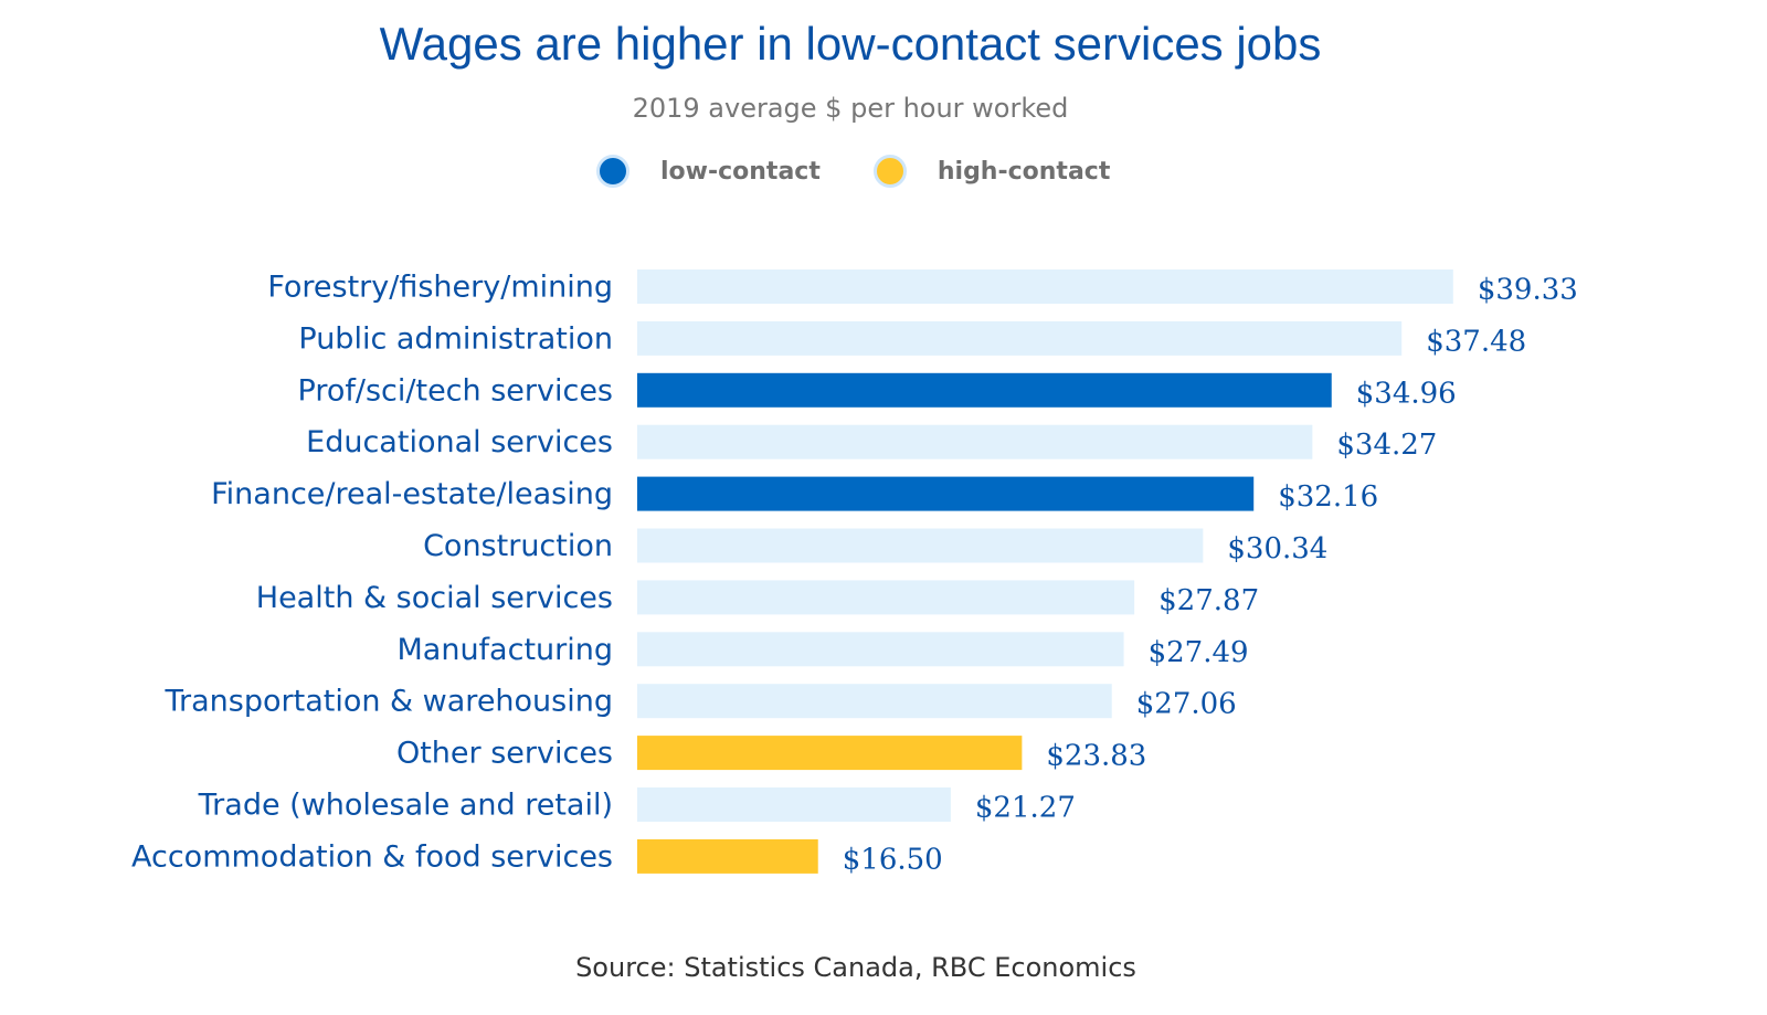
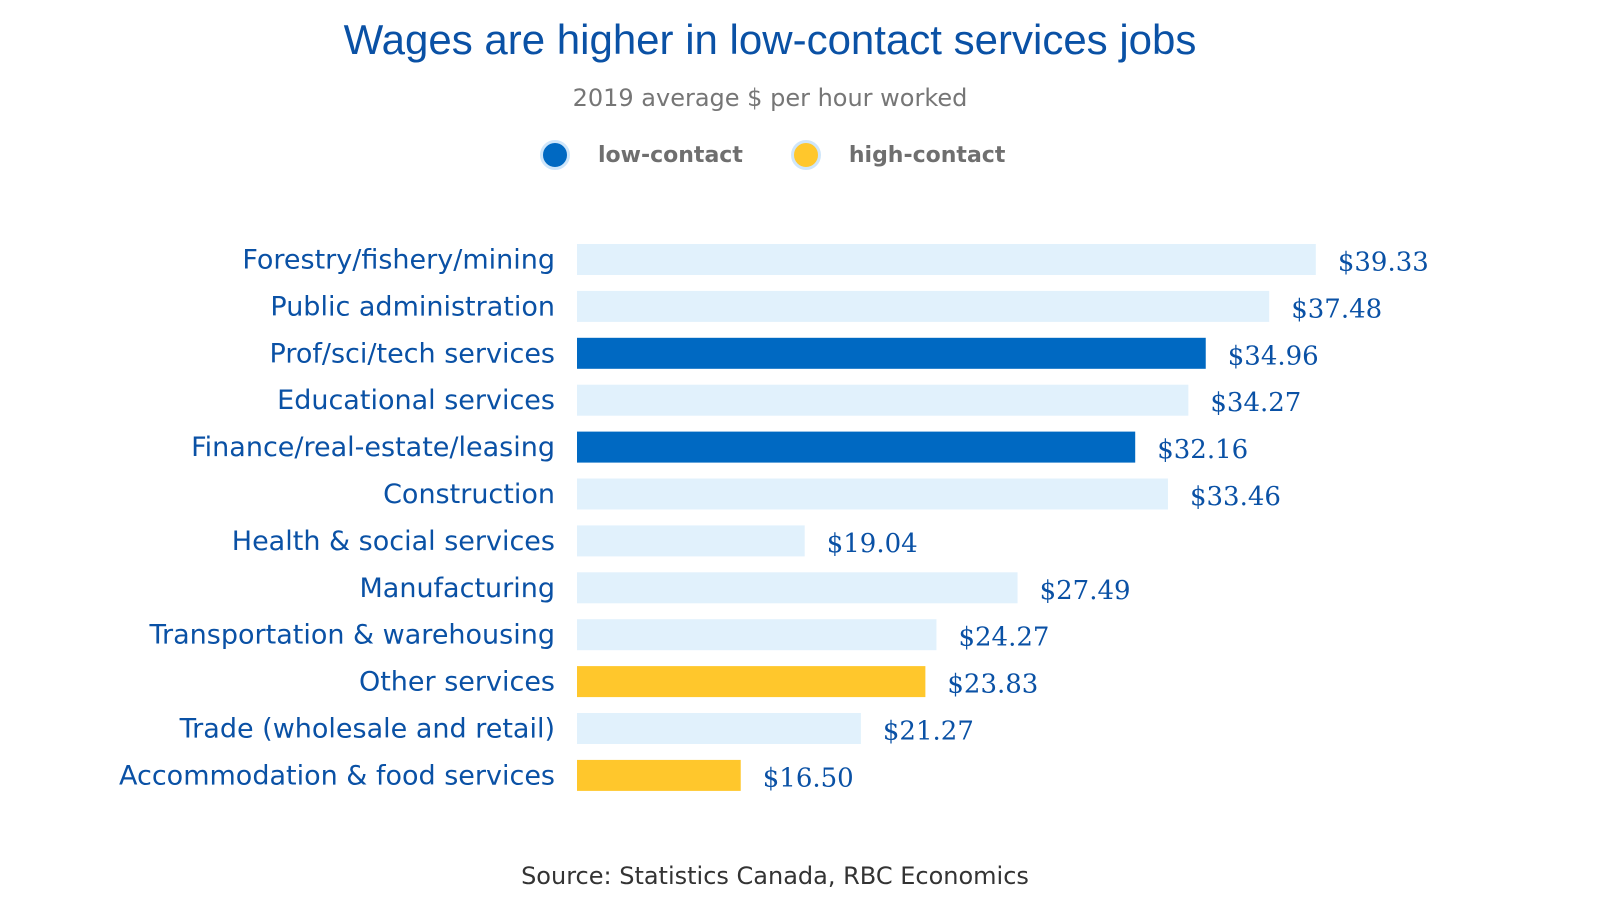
Construction: $30.34 -> $33.46
Health & social services: $27.87 -> $19.04
Transportation & warehousing: $27.06 -> $24.27
